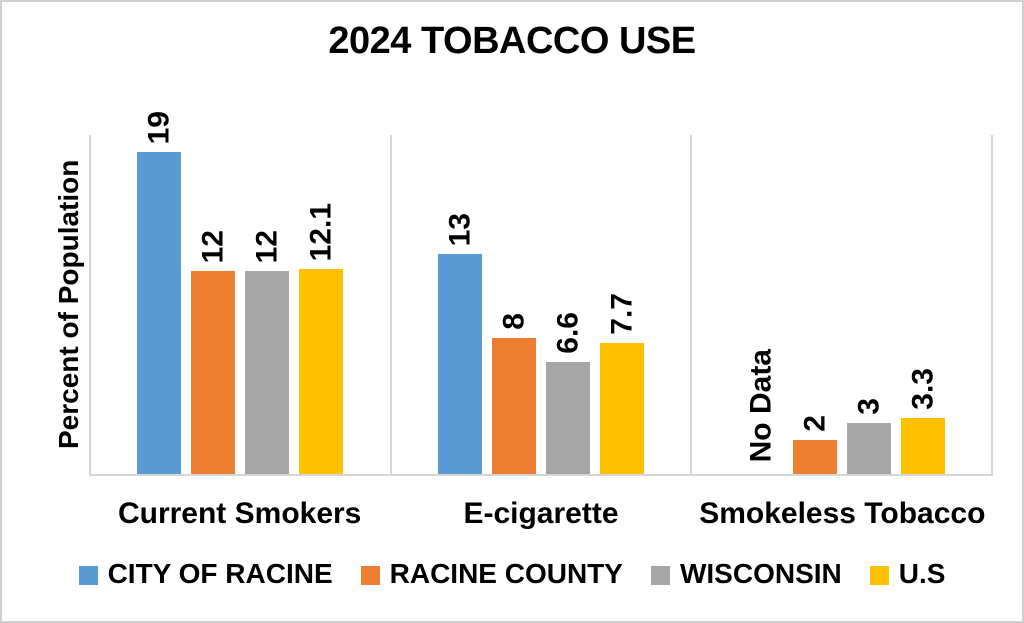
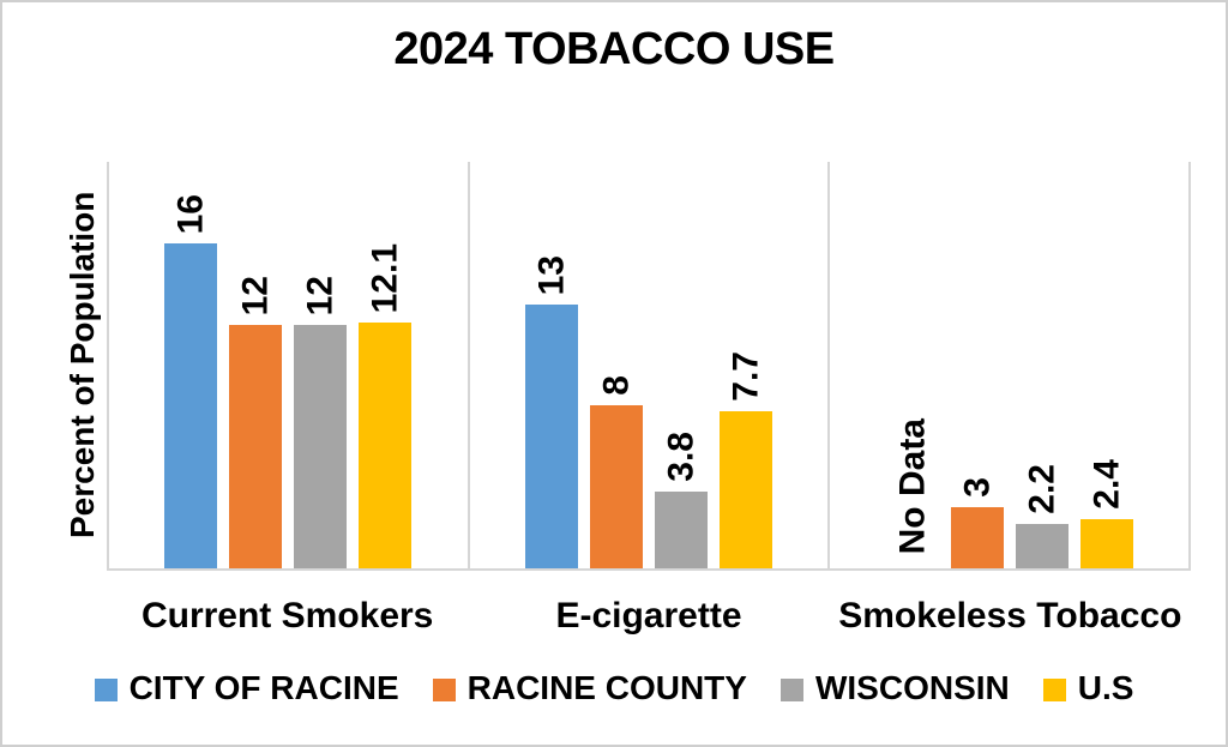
CITY OF RACINE/Current Smokers: 19 -> 16
WISCONSIN/E-cigarette: 6.6 -> 3.8
RACINE COUNTY/Smokeless Tobacco: 2 -> 3
WISCONSIN/Smokeless Tobacco: 3 -> 2.2
U.S/Smokeless Tobacco: 3.3 -> 2.4
